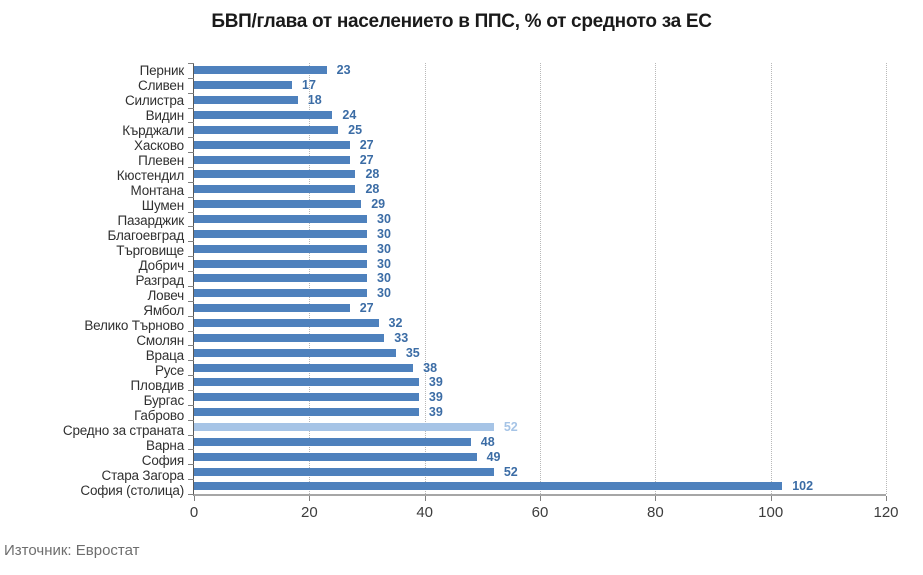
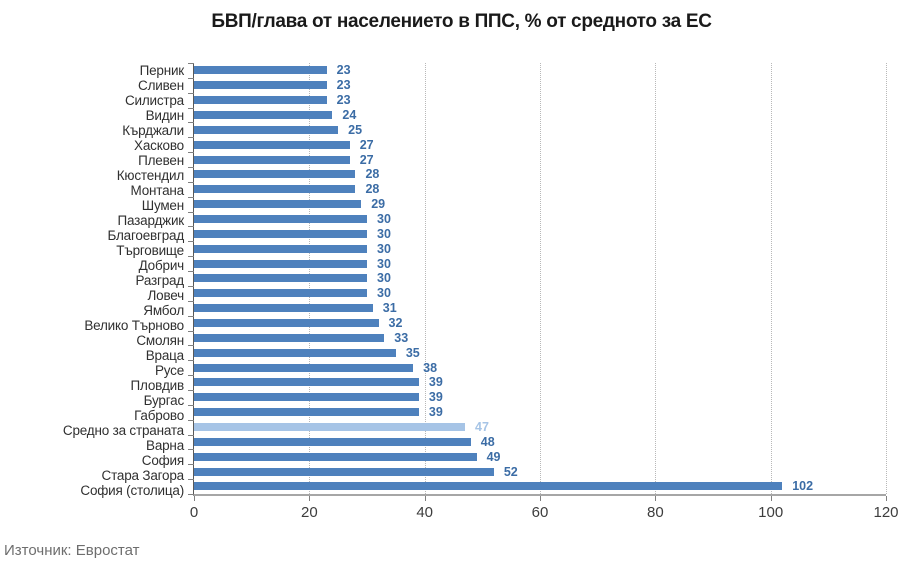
Сливен: 17 -> 23
Силистра: 18 -> 23
Ямбол: 27 -> 31
Средно за страната: 52 -> 47
